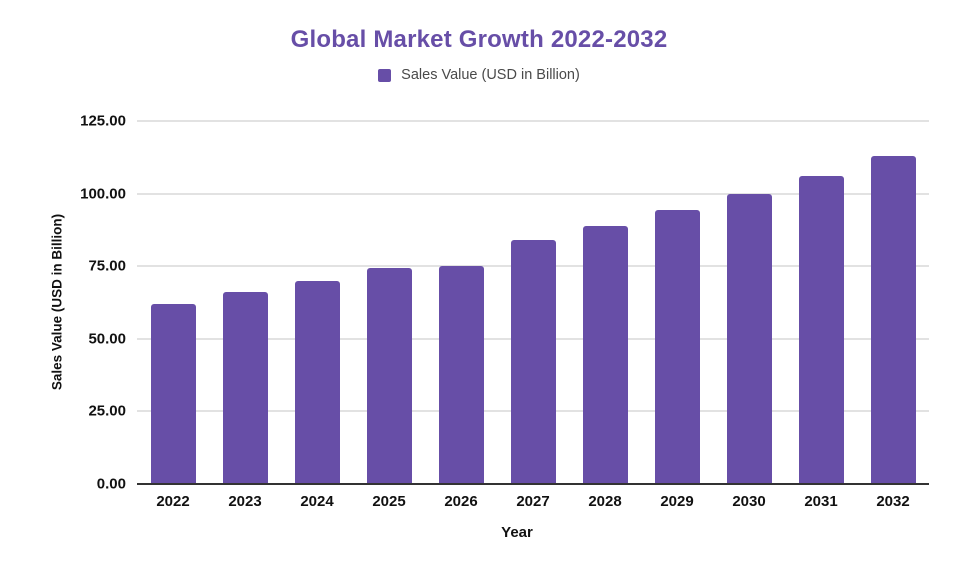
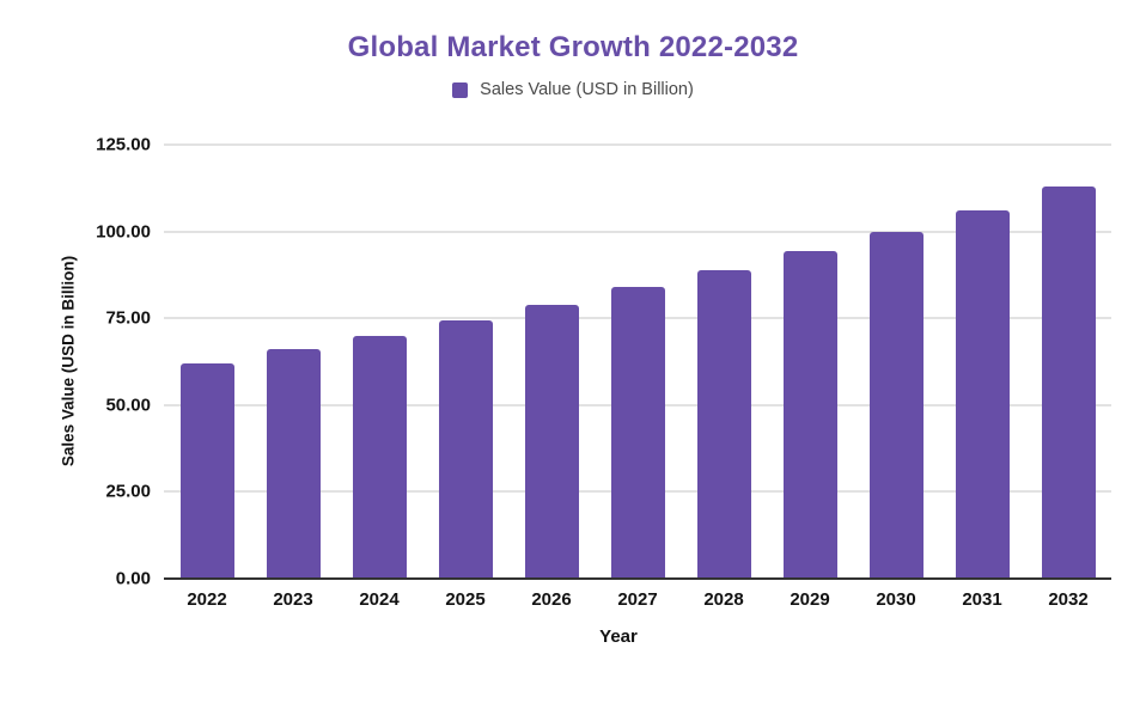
2026: 75 -> 79
